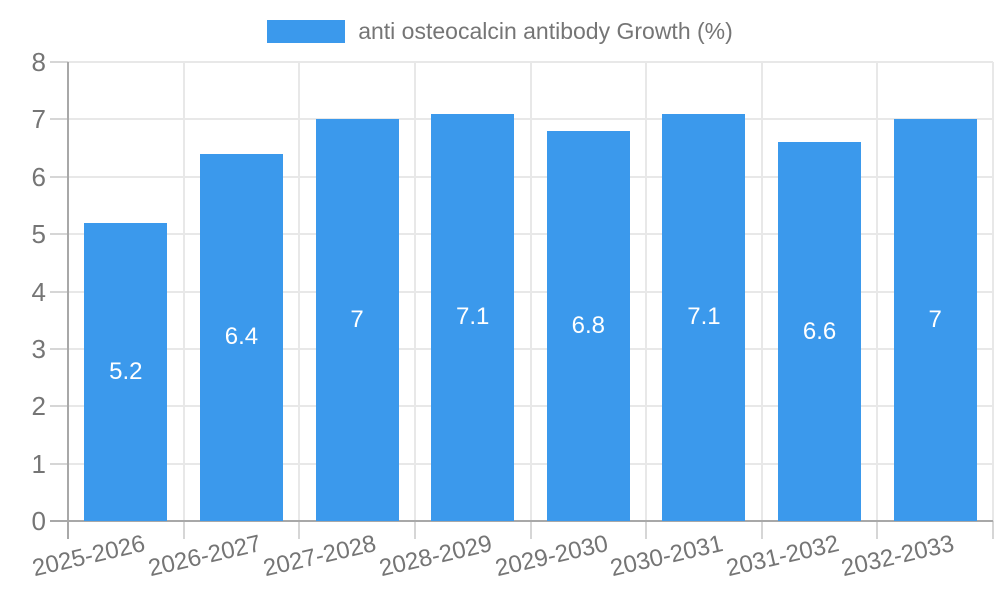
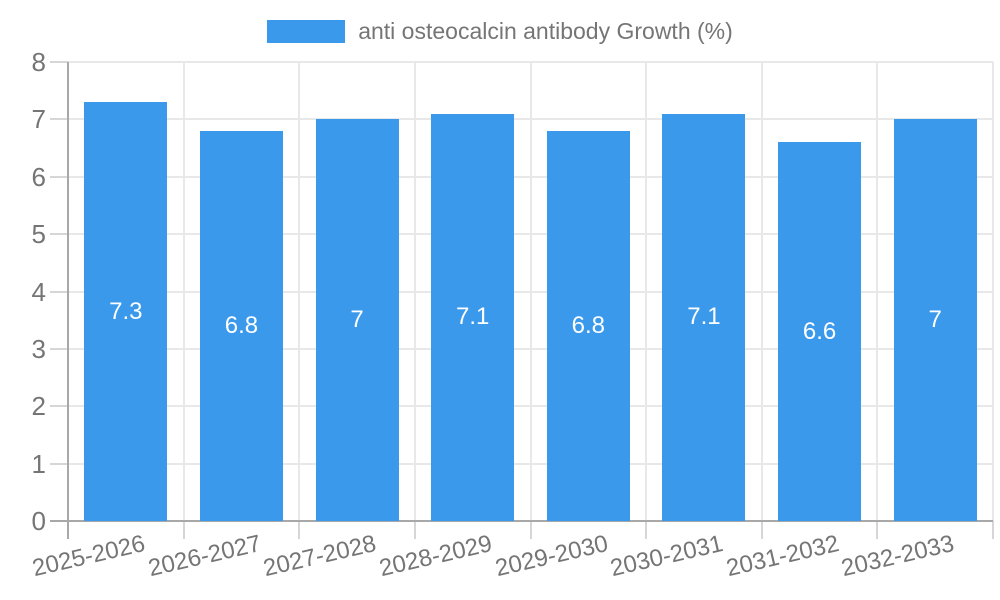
2025-2026: 5.2 -> 7.3
2026-2027: 6.4 -> 6.8
